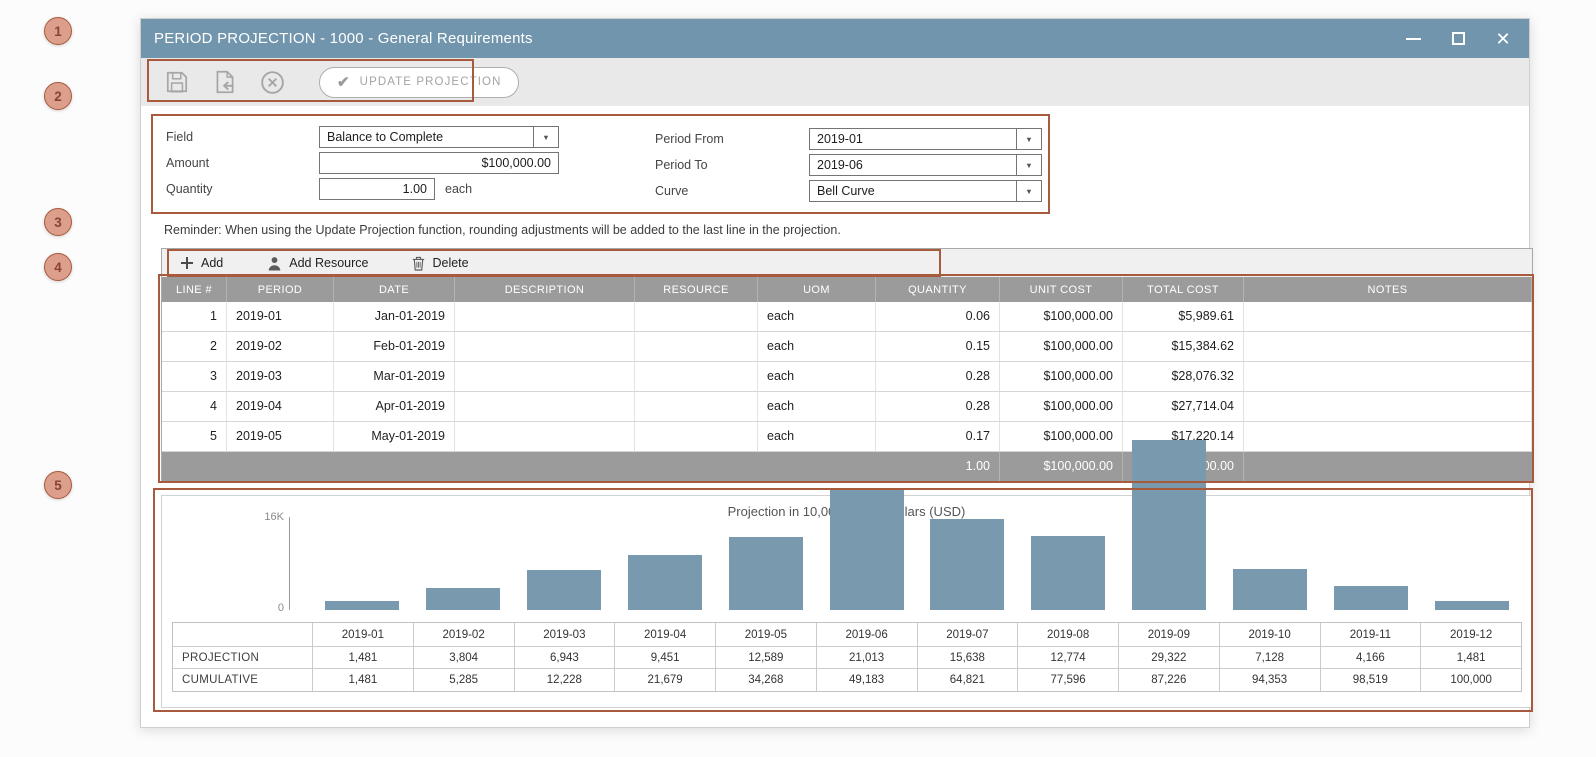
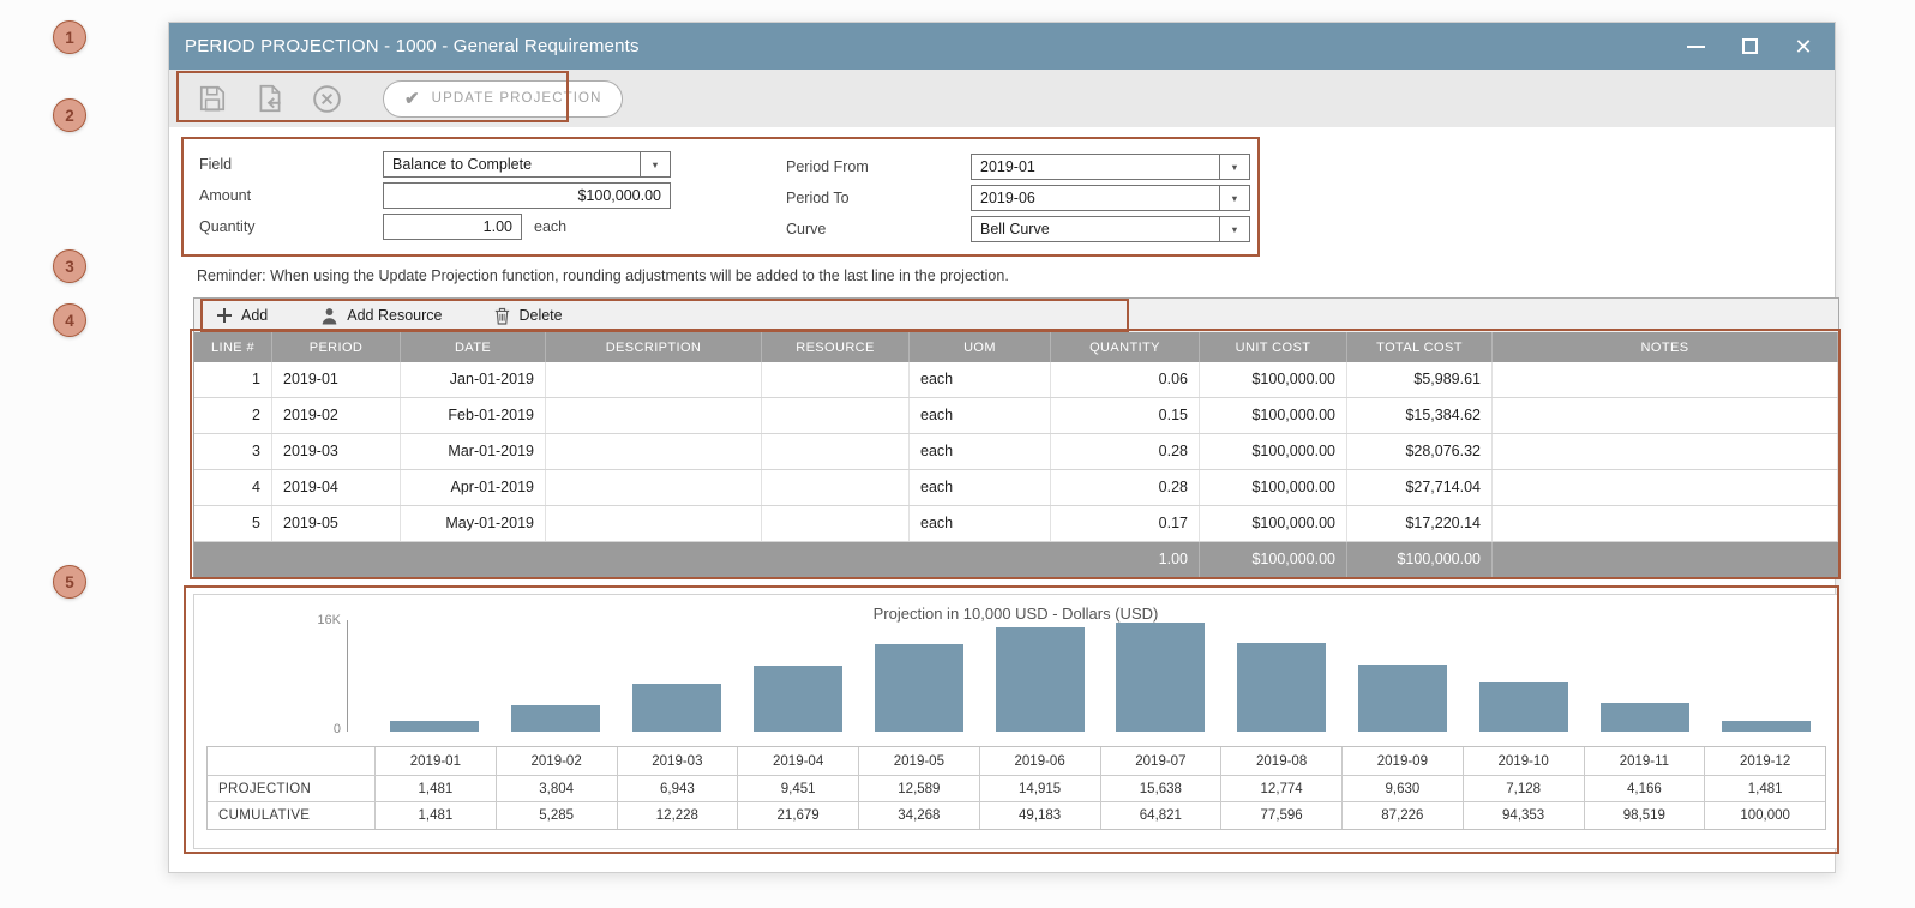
PROJECTION/2019-06: 21,013 -> 14,915
PROJECTION/2019-09: 29,322 -> 9,630
